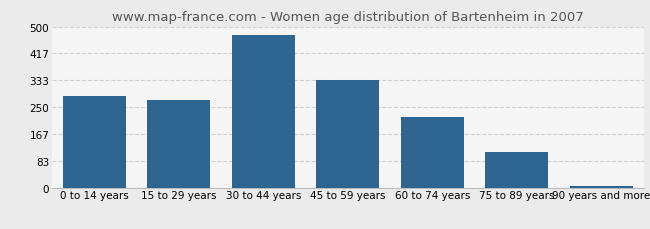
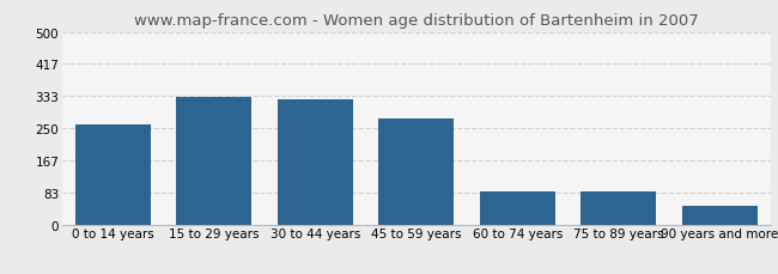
0 to 14 years: 284 -> 260
15 to 29 years: 271 -> 330
30 to 44 years: 474 -> 325
45 to 59 years: 334 -> 275
60 to 74 years: 218 -> 85
75 to 89 years: 110 -> 85
90 years and more: 5 -> 50
